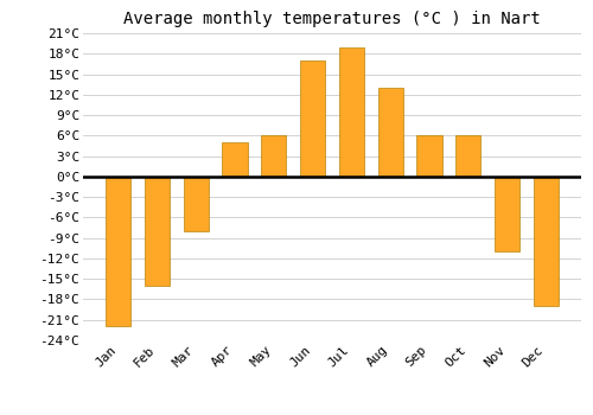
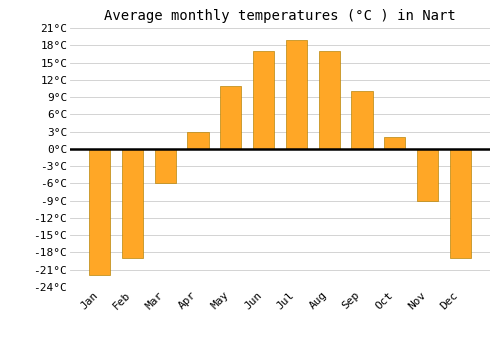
Feb: -16°C -> -19°C
Mar: -8°C -> -6°C
Apr: 5°C -> 3°C
May: 6°C -> 11°C
Aug: 13°C -> 17°C
Sep: 6°C -> 10°C
Oct: 6°C -> 2°C
Nov: -11°C -> -9°C
